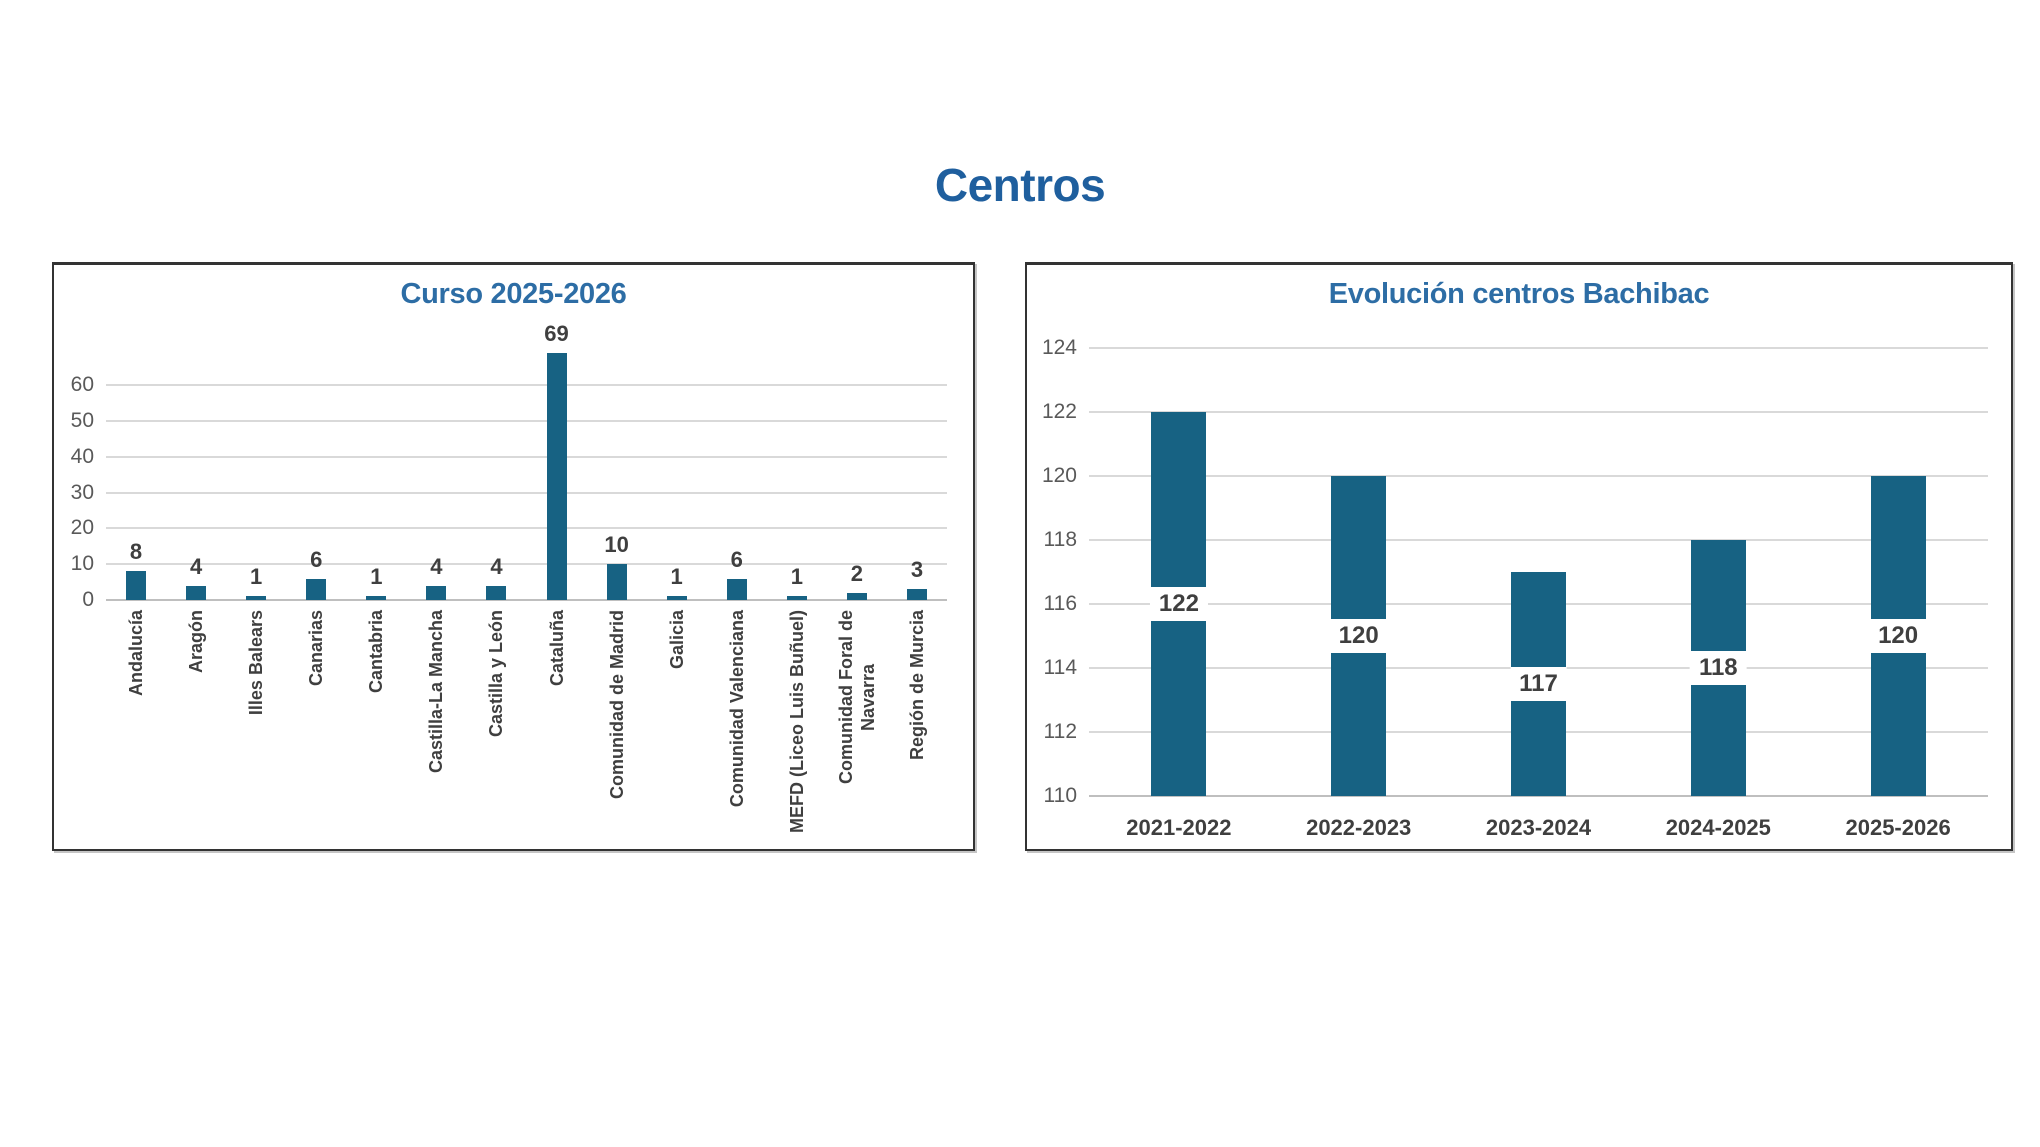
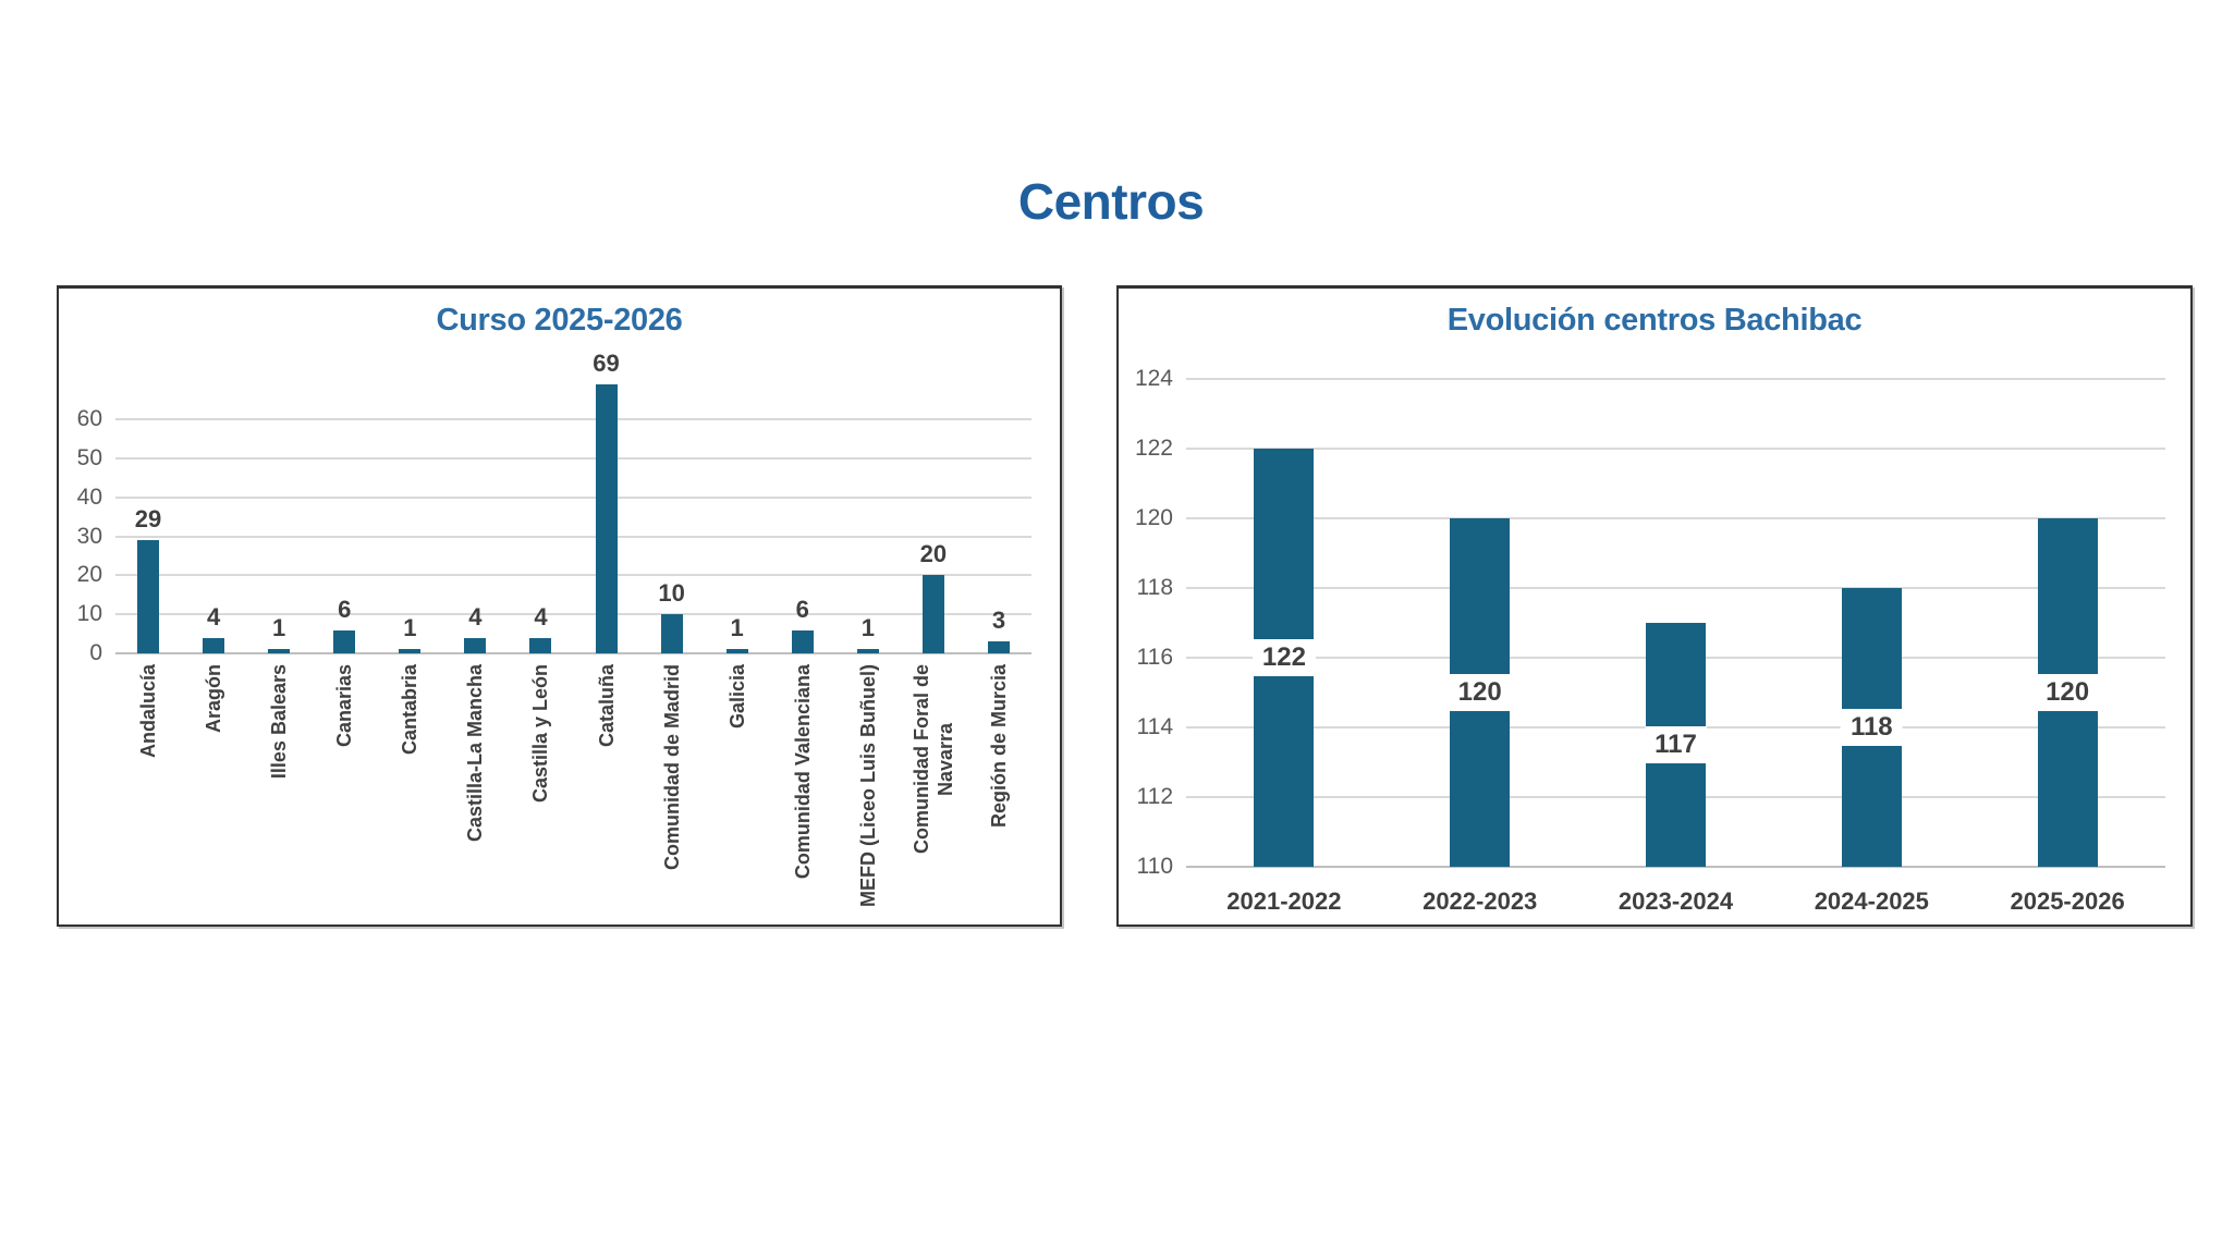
Curso 2025-2026/Andalucía: 8 -> 29
Curso 2025-2026/Comunidad Foral de Navarra: 2 -> 20
